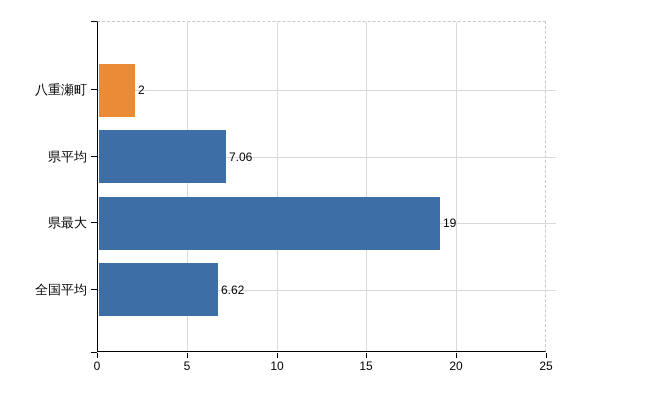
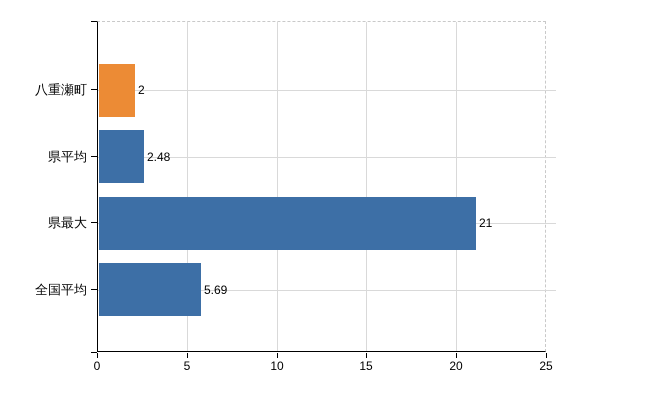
県平均: 7.06 -> 2.48
県最大: 19 -> 21
全国平均: 6.62 -> 5.69
